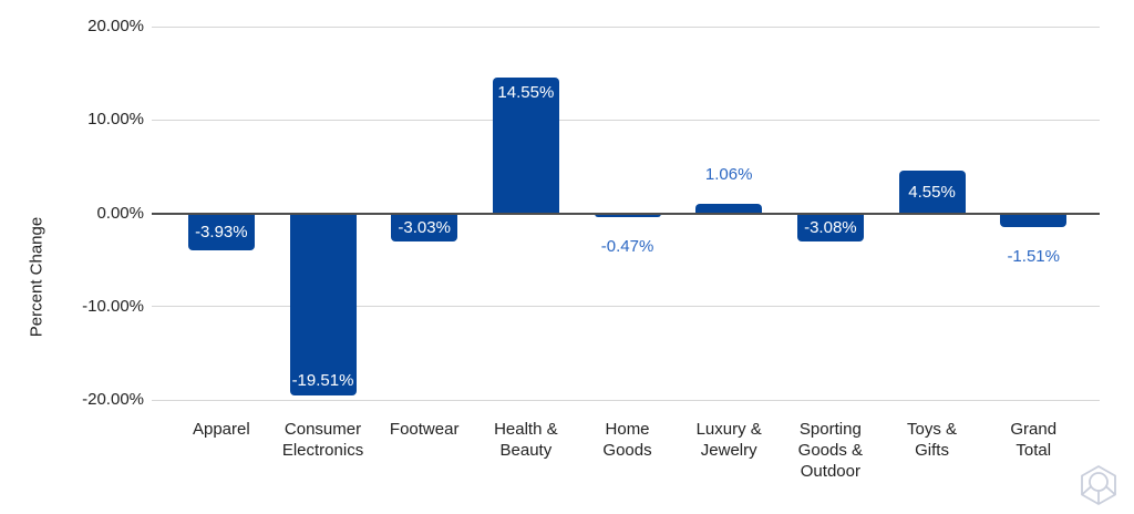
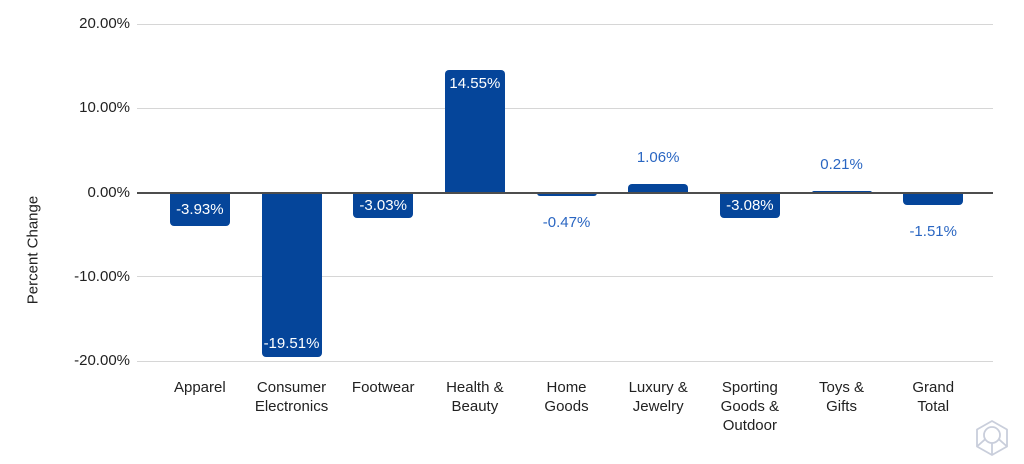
Toys & Gifts: 4.55% -> 0.21%
